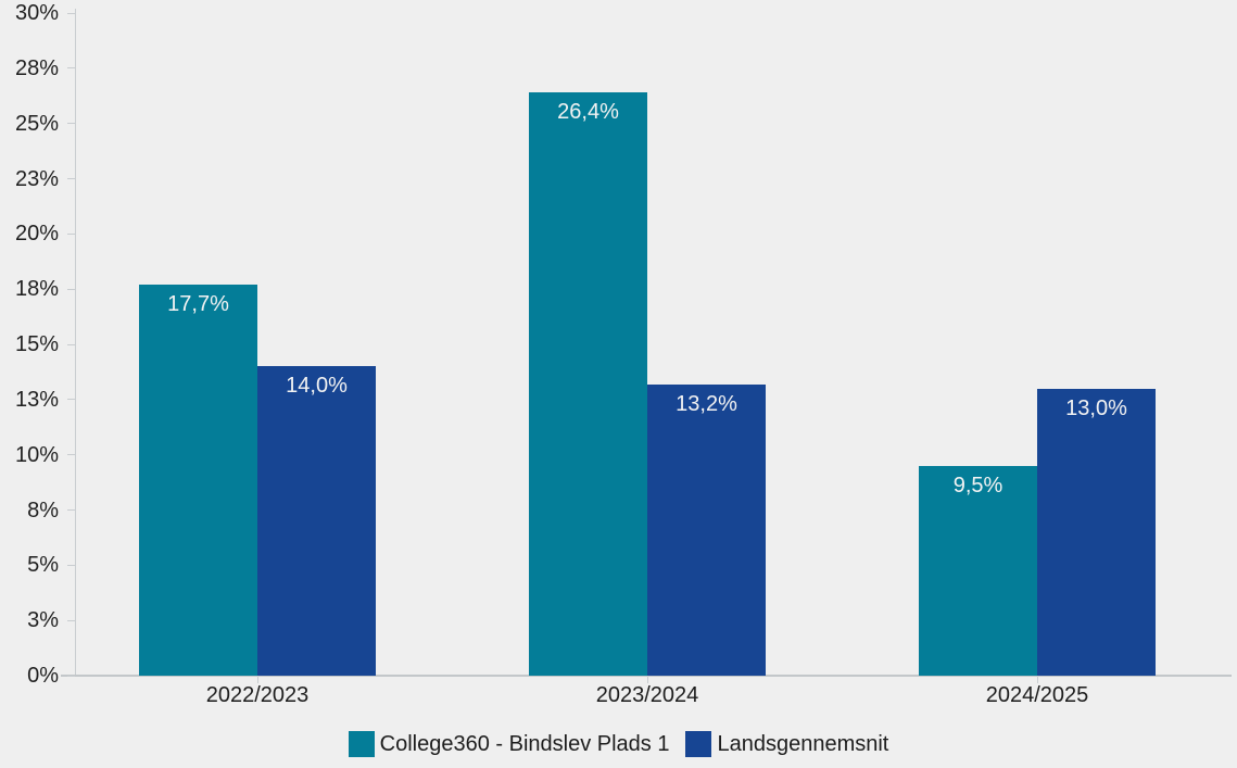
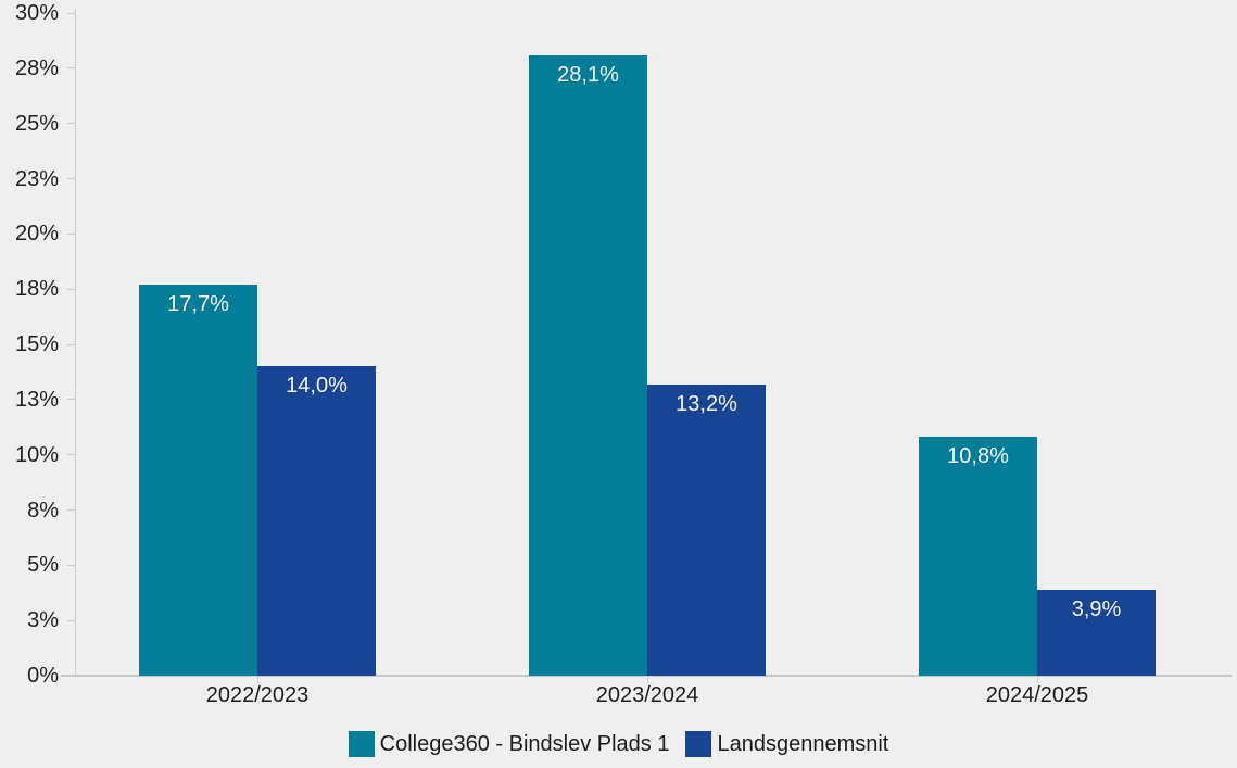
College360 - Bindslev Plads 1/2023/2024: 26,4% -> 28,1%
College360 - Bindslev Plads 1/2024/2025: 9,5% -> 10,8%
Landsgennemsnit/2024/2025: 13,0% -> 3,9%
